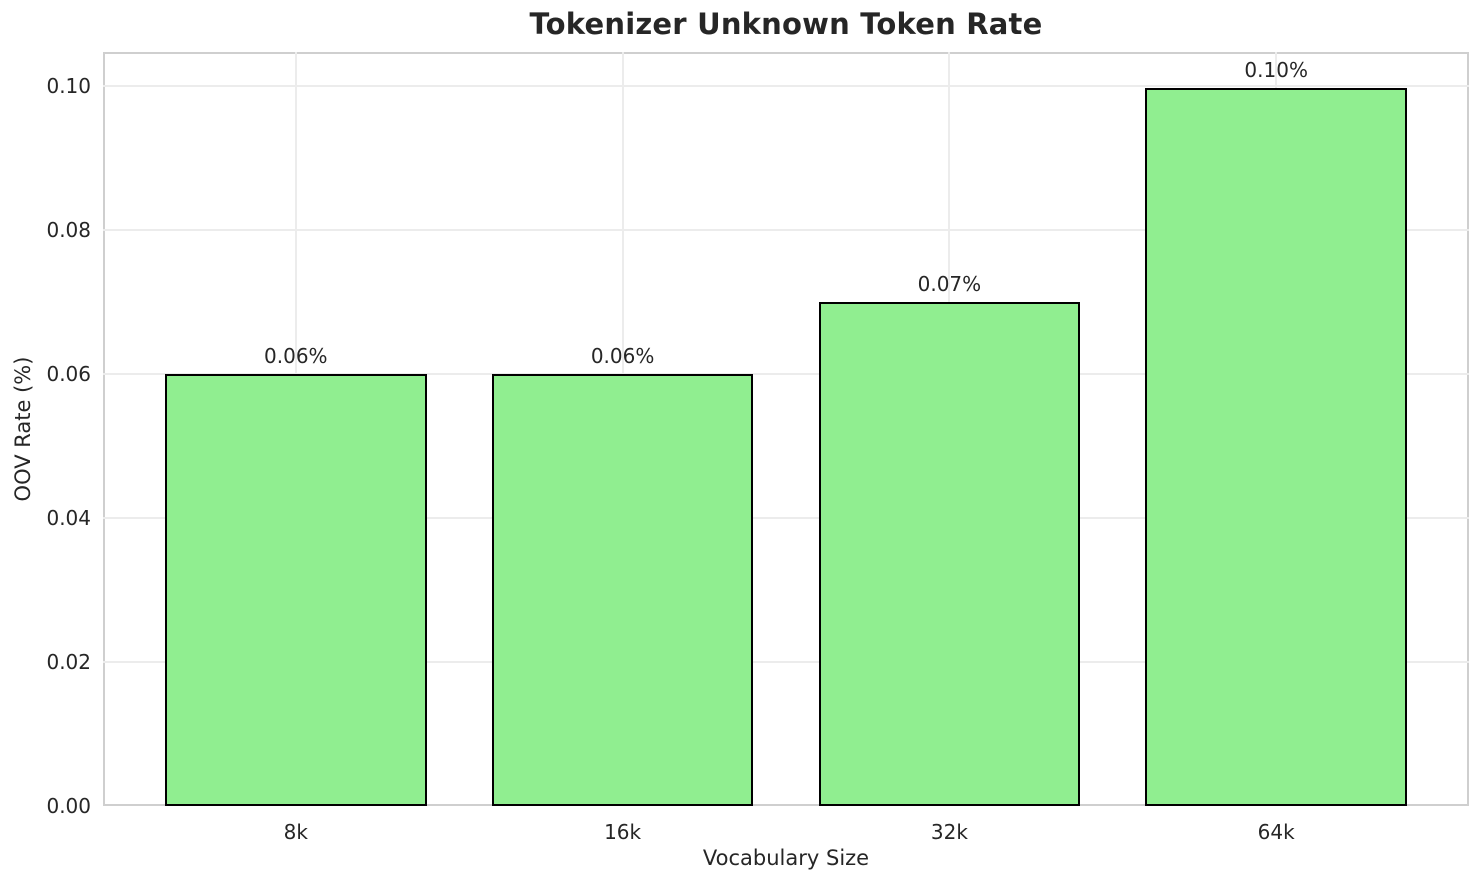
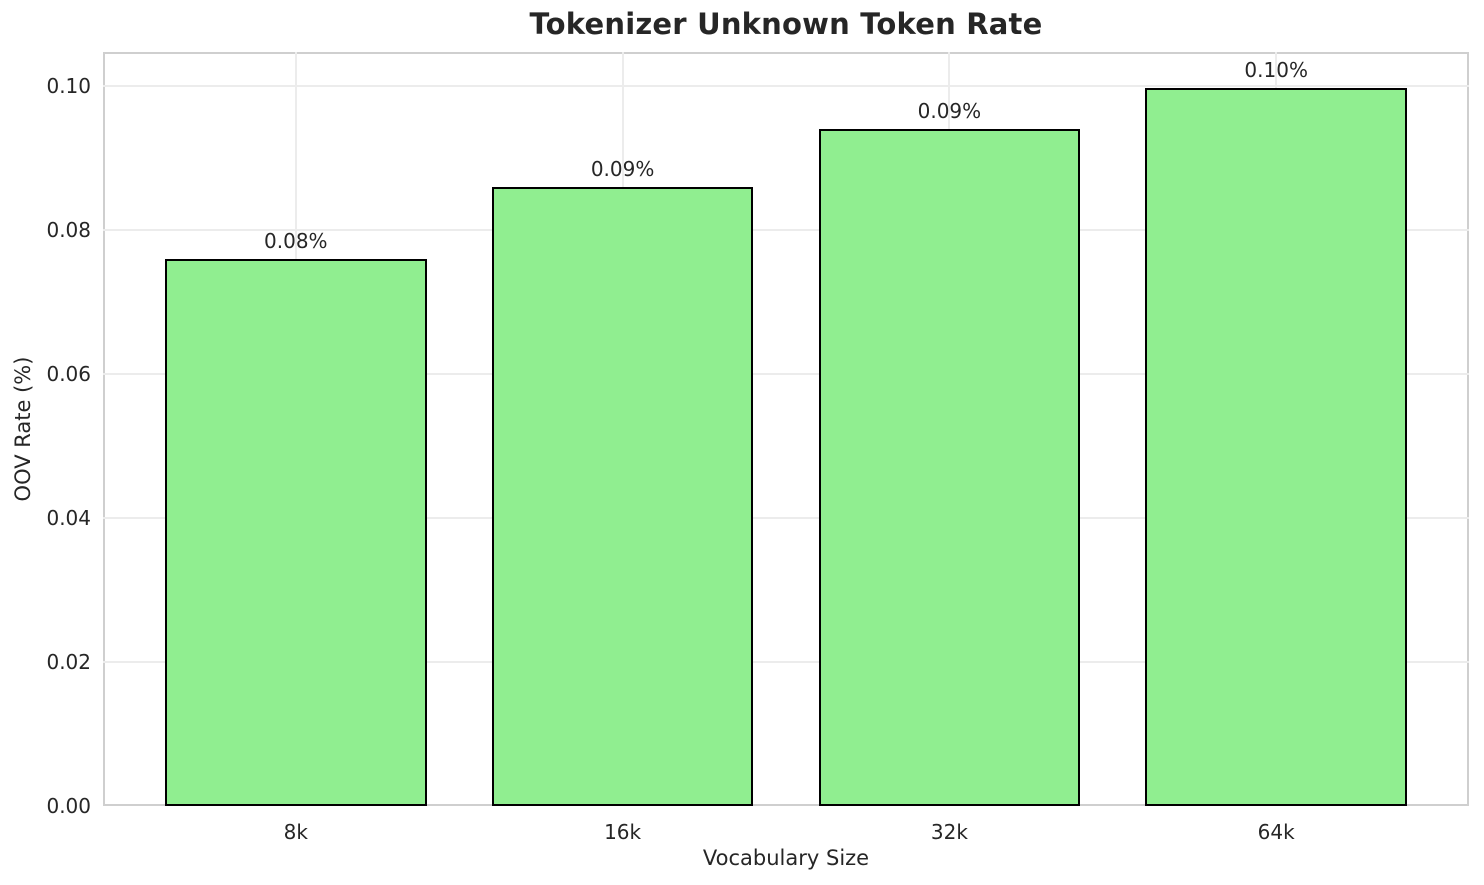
8k: 0.06% -> 0.08%
16k: 0.06% -> 0.09%
32k: 0.07% -> 0.09%
